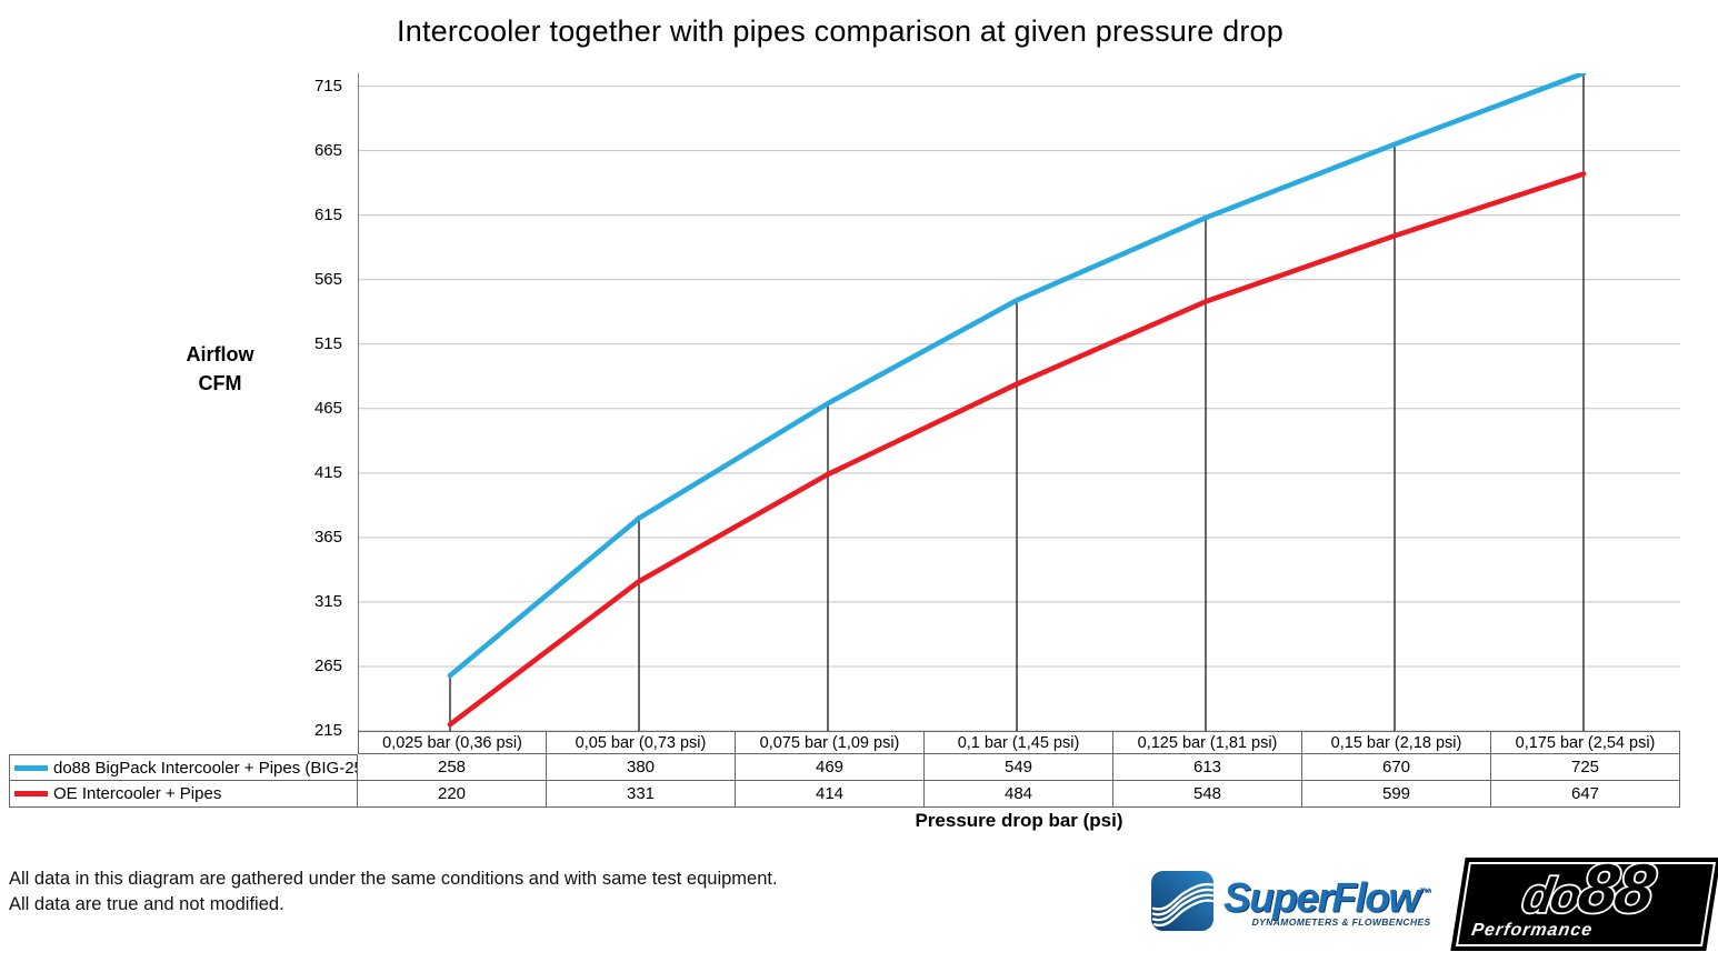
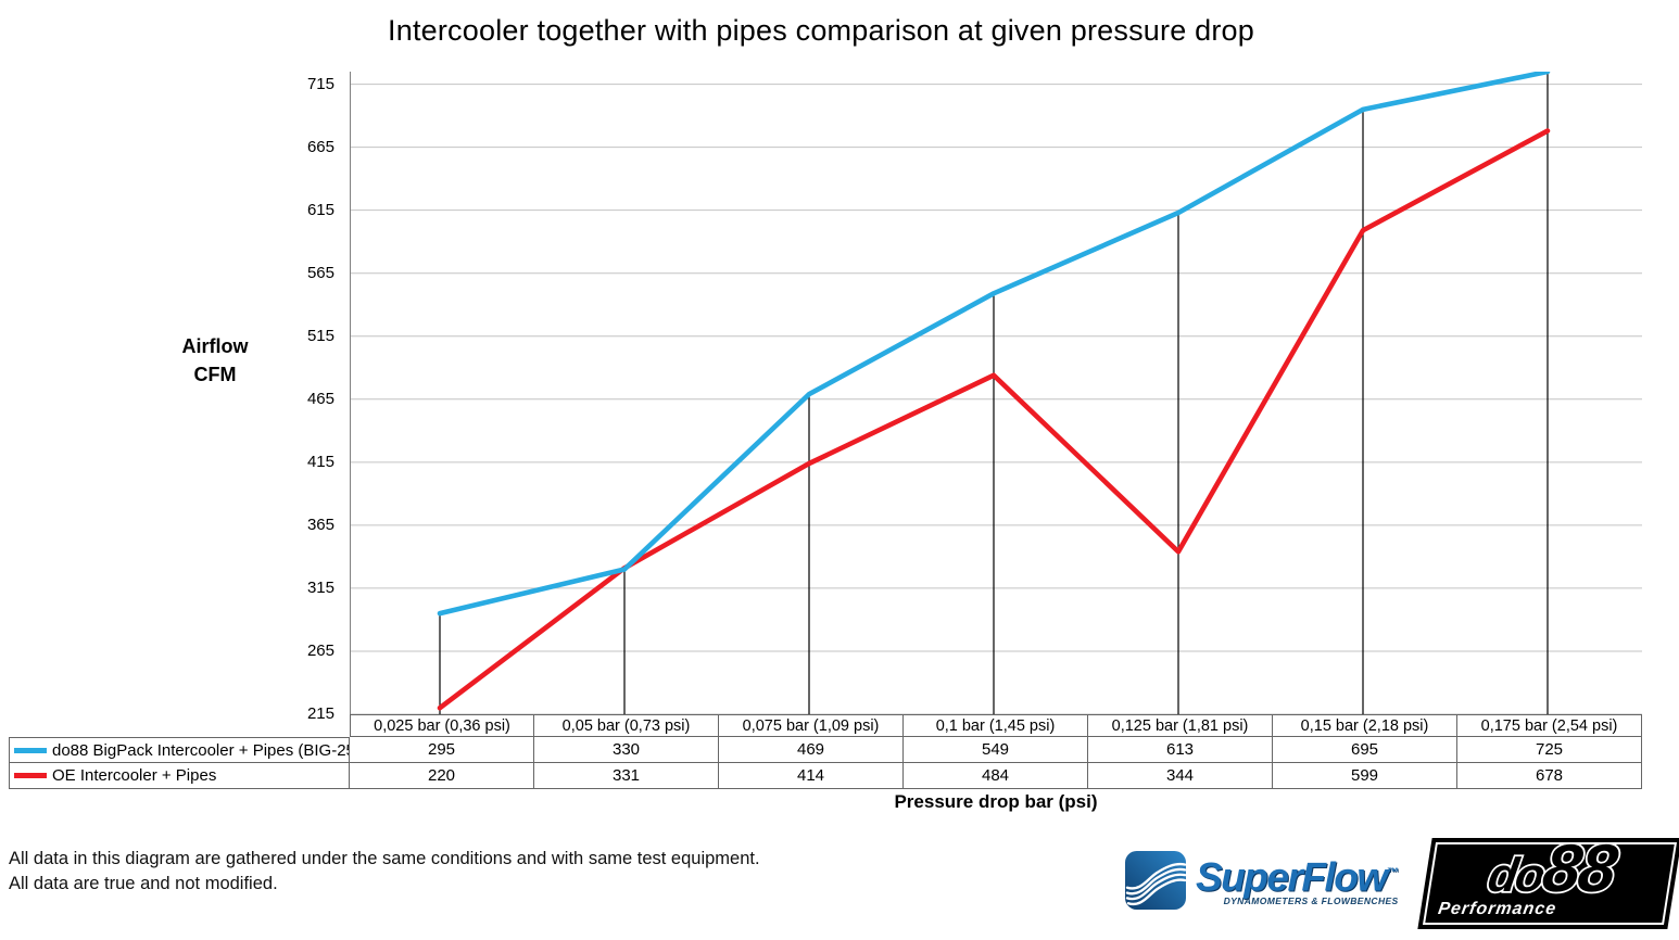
do88 BigPack Intercooler + Pipes (BIG-250-SS)/0,025 bar (0,36 psi): 258 -> 295
do88 BigPack Intercooler + Pipes (BIG-250-SS)/0,05 bar (0,73 psi): 380 -> 330
OE Intercooler + Pipes/0,125 bar (1,81 psi): 548 -> 344
do88 BigPack Intercooler + Pipes (BIG-250-SS)/0,15 bar (2,18 psi): 670 -> 695
OE Intercooler + Pipes/0,175 bar (2,54 psi): 647 -> 678
